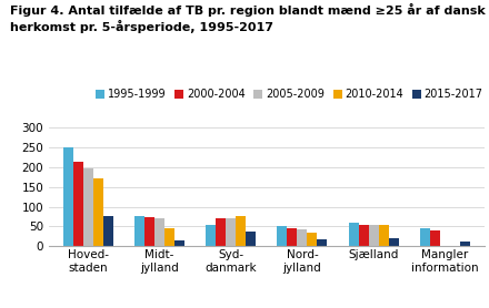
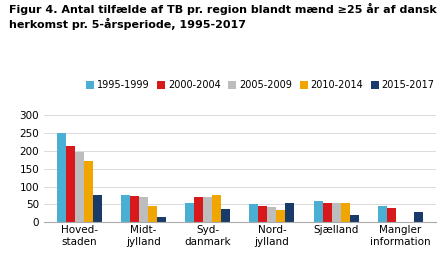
2015-2017/Nord- jylland: 17 -> 55
2015-2017/Mangler information: 12 -> 30
